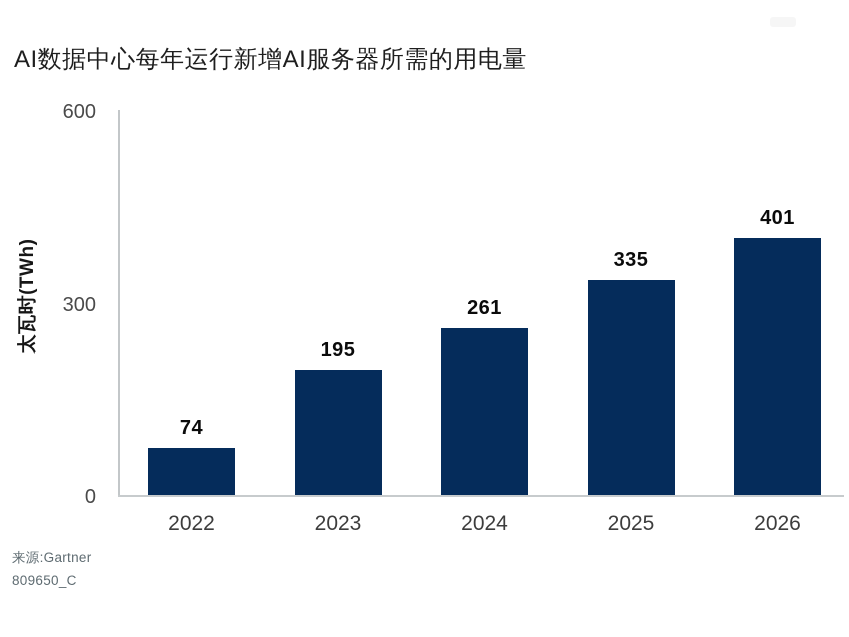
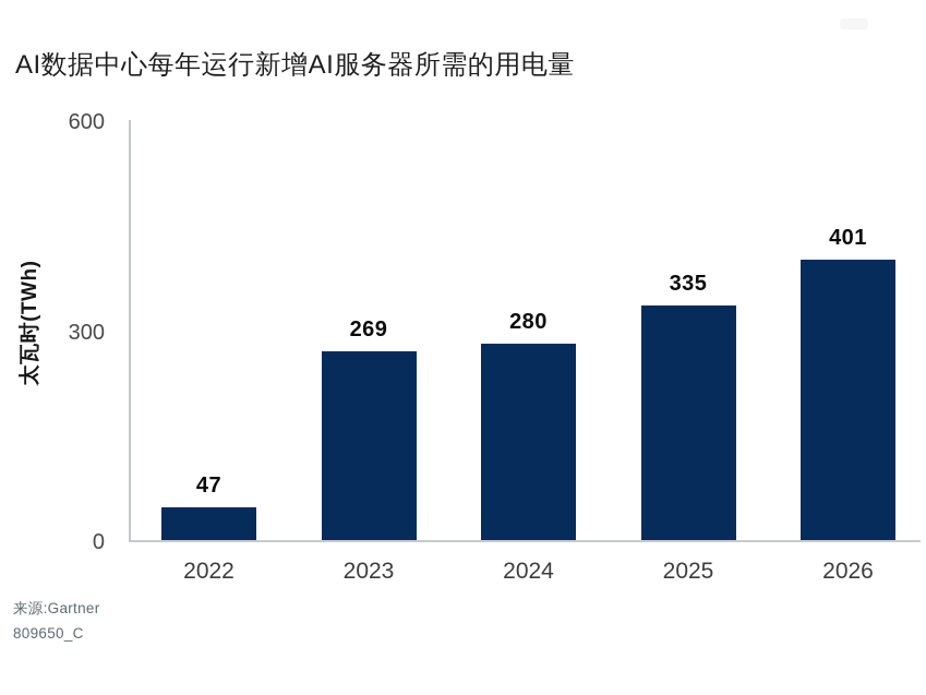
2022: 74 -> 47
2023: 195 -> 269
2024: 261 -> 280
